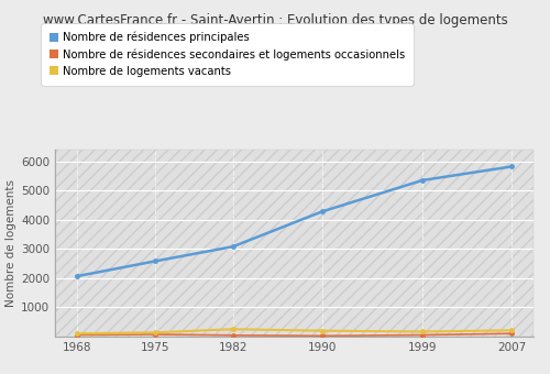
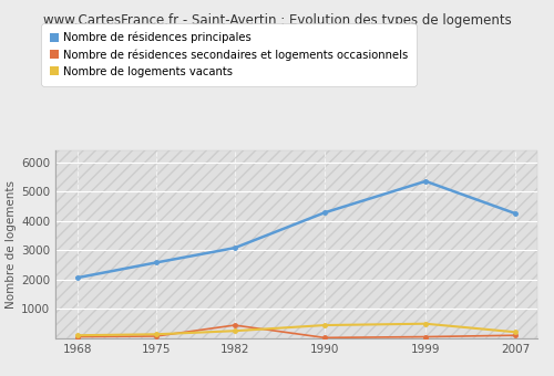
Nombre de résidences secondaires et logements occasionnels/1982: 40 -> 450
Nombre de logements vacants/1990: 200 -> 450
Nombre de logements vacants/1999: 170 -> 500
Nombre de résidences principales/2007: 5820 -> 4250
